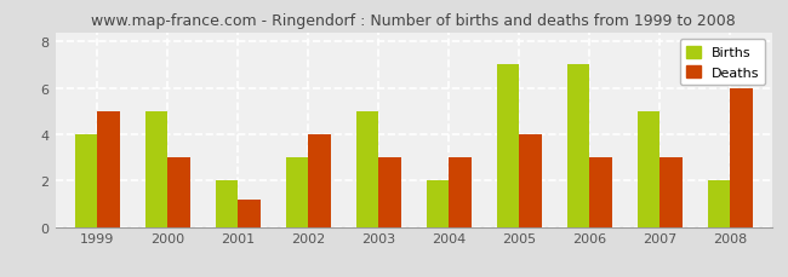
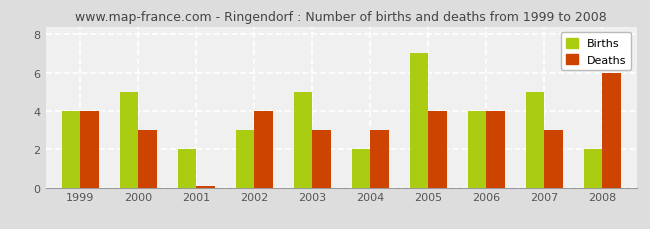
Deaths/1999: 5.0 -> 4.0
Deaths/2001: 1.2 -> 0.1
Births/2006: 7 -> 4
Deaths/2006: 3.0 -> 4.0
